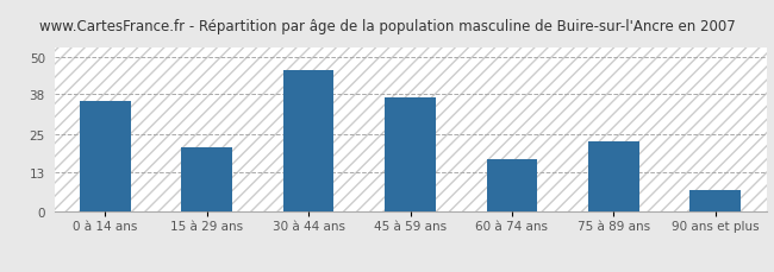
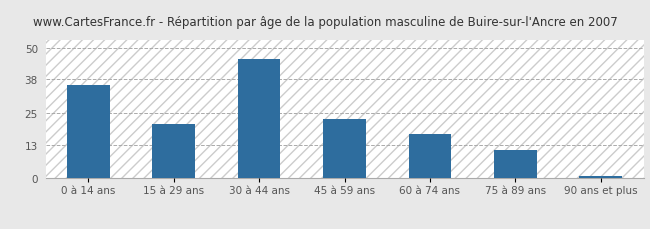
45 à 59 ans: 37 -> 23
75 à 89 ans: 23 -> 11
90 ans et plus: 7 -> 1
